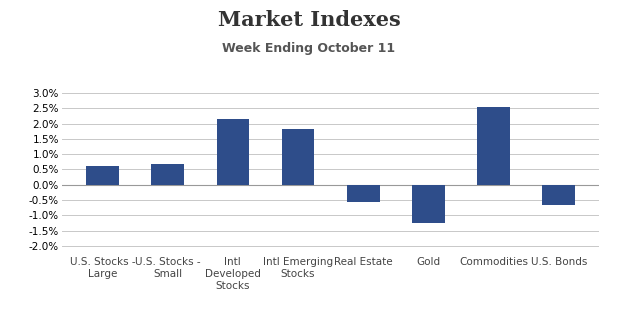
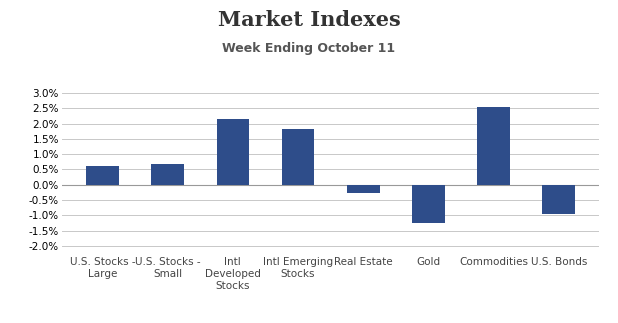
Real Estate: -0.55% -> -0.28%
U.S. Bonds: -0.65% -> -0.95%
